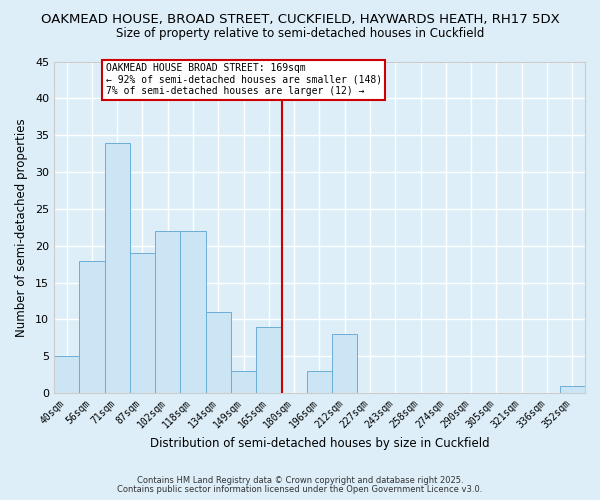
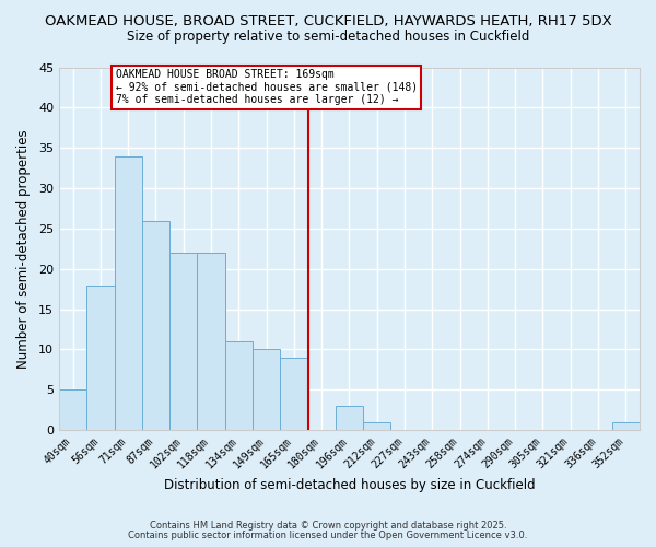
87sqm: 19 -> 26
149sqm: 3 -> 10
212sqm: 8 -> 1
